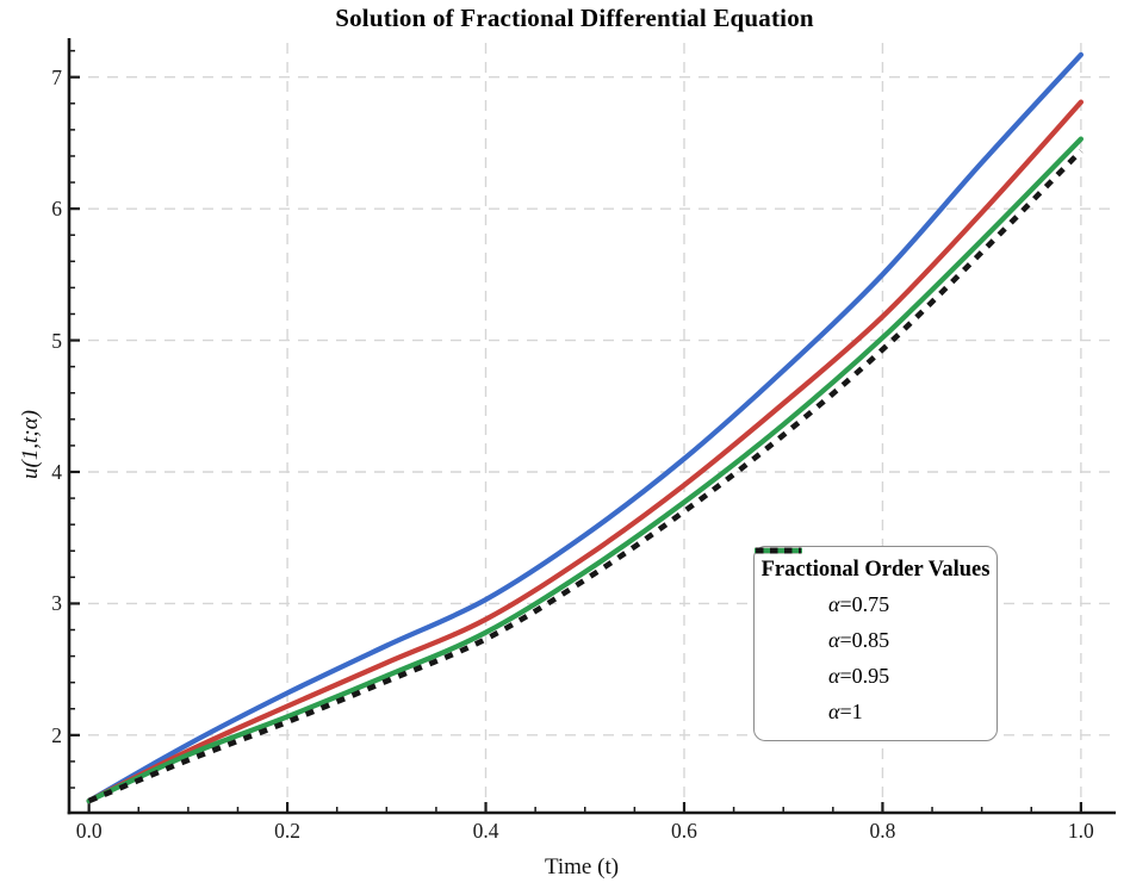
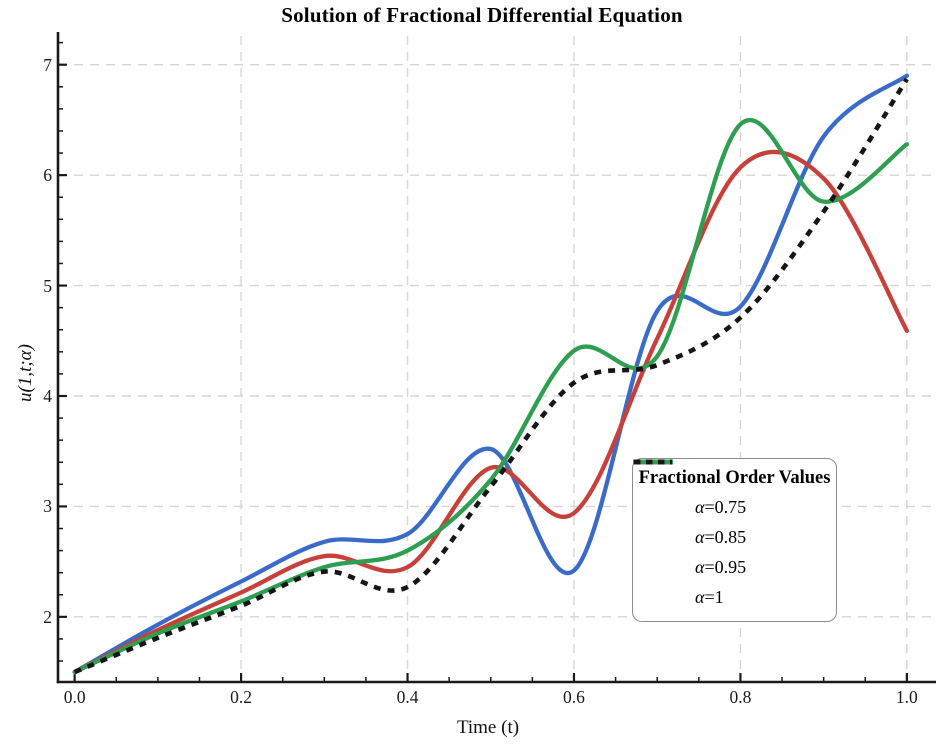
α=0.75/0.4: 3.03 -> 2.75
α=0.85/0.4: 2.88 -> 2.45
α=0.95/0.4: 2.78 -> 2.60
α=1/0.4: 2.73 -> 2.27
α=0.75/0.6: 4.10 -> 2.42
α=0.85/0.6: 3.90 -> 2.94
α=0.95/0.6: 3.77 -> 4.41
α=1/0.6: 3.70 -> 4.12
α=0.75/0.8: 5.50 -> 4.81
α=0.85/0.8: 5.18 -> 6.07
α=0.95/0.8: 5.02 -> 6.46
α=1/0.8: 4.93 -> 4.71
α=0.75/1.0: 7.17 -> 6.90
α=0.85/1.0: 6.81 -> 4.59
α=0.95/1.0: 6.53 -> 6.28
α=1/1.0: 6.44 -> 6.87
